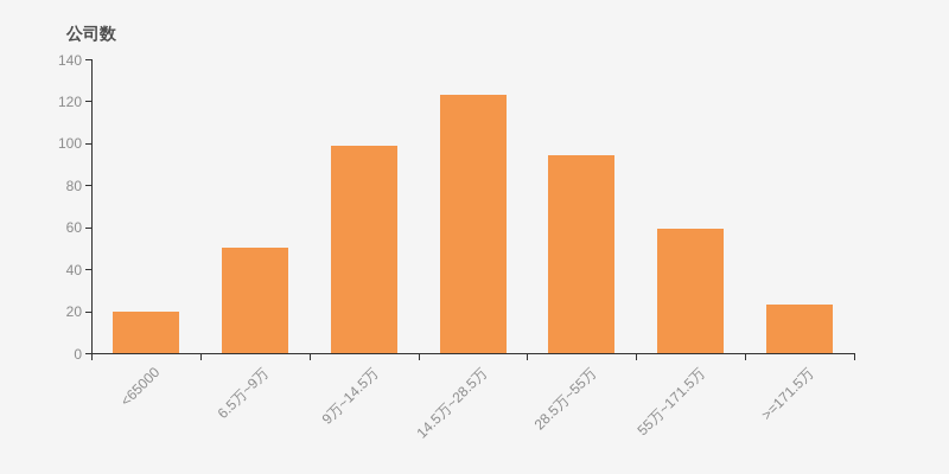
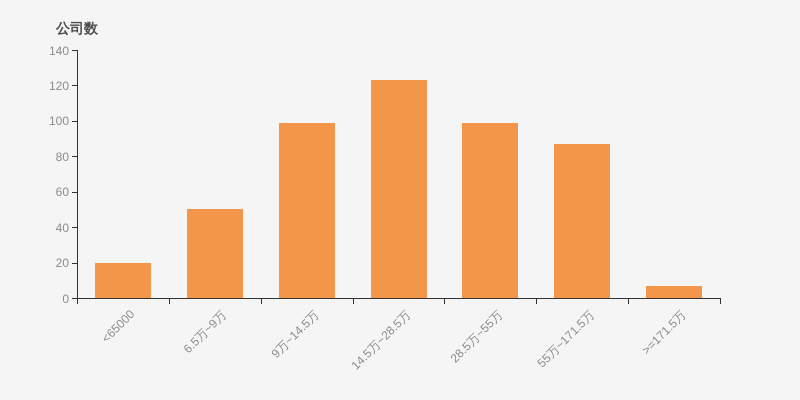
28.5万~55万: 94 -> 99
55万~171.5万: 59 -> 87
>=171.5万: 23 -> 7
